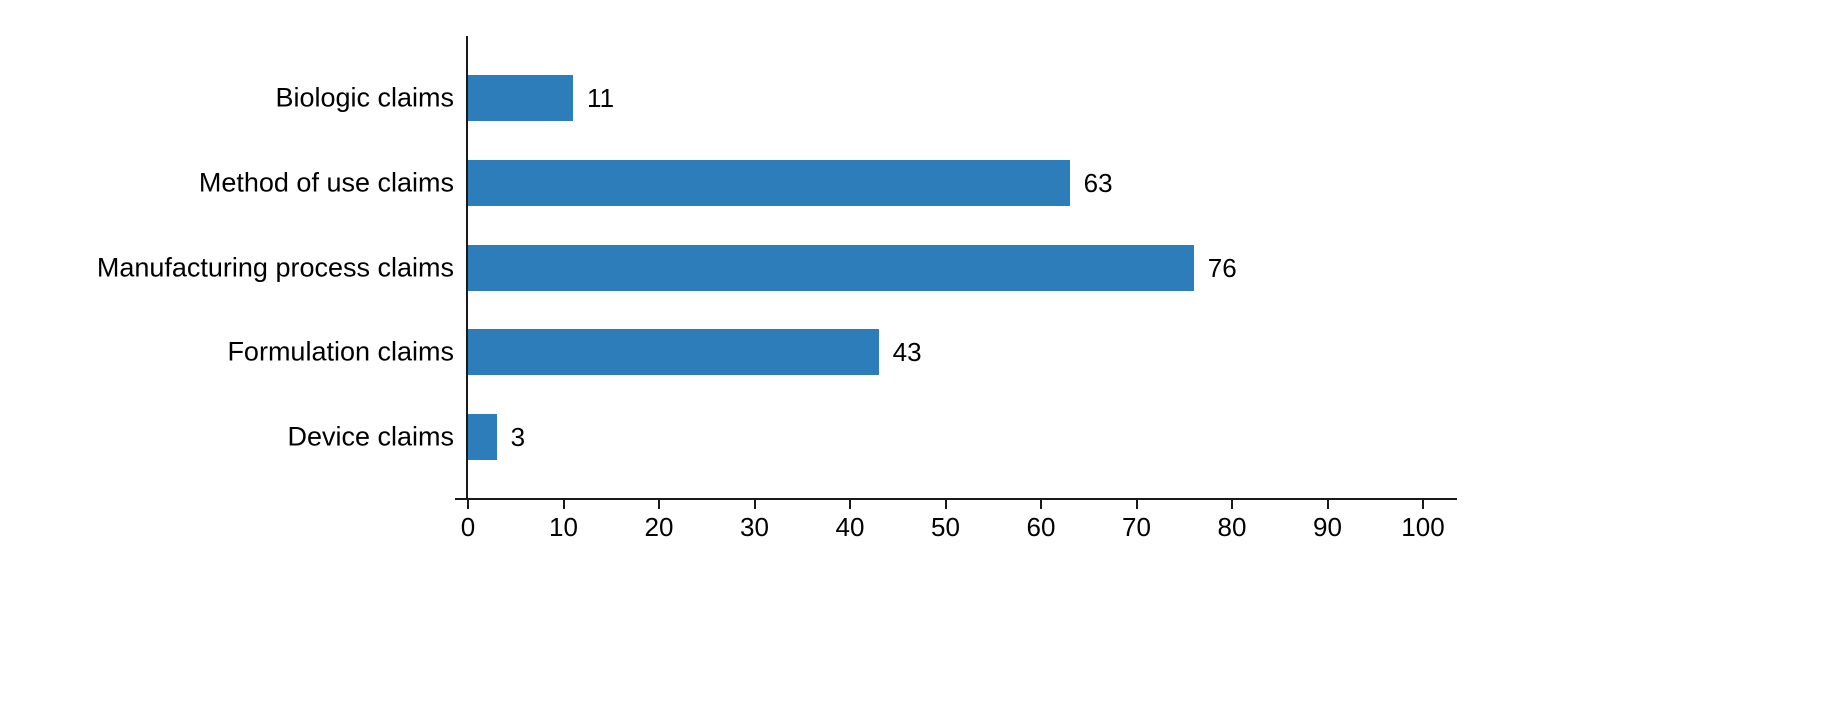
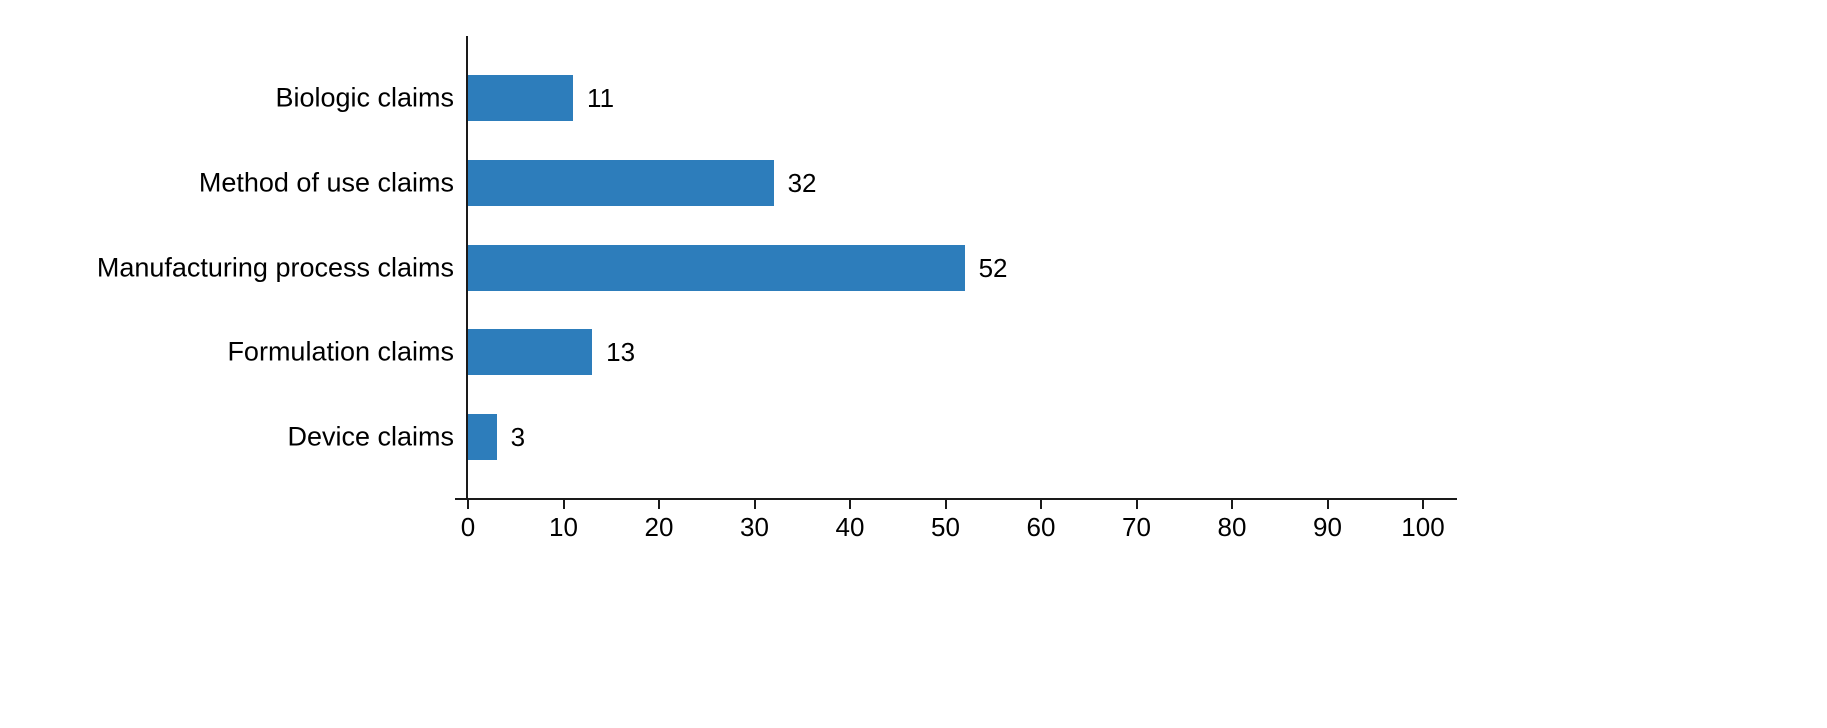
Method of use claims: 63 -> 32
Manufacturing process claims: 76 -> 52
Formulation claims: 43 -> 13
